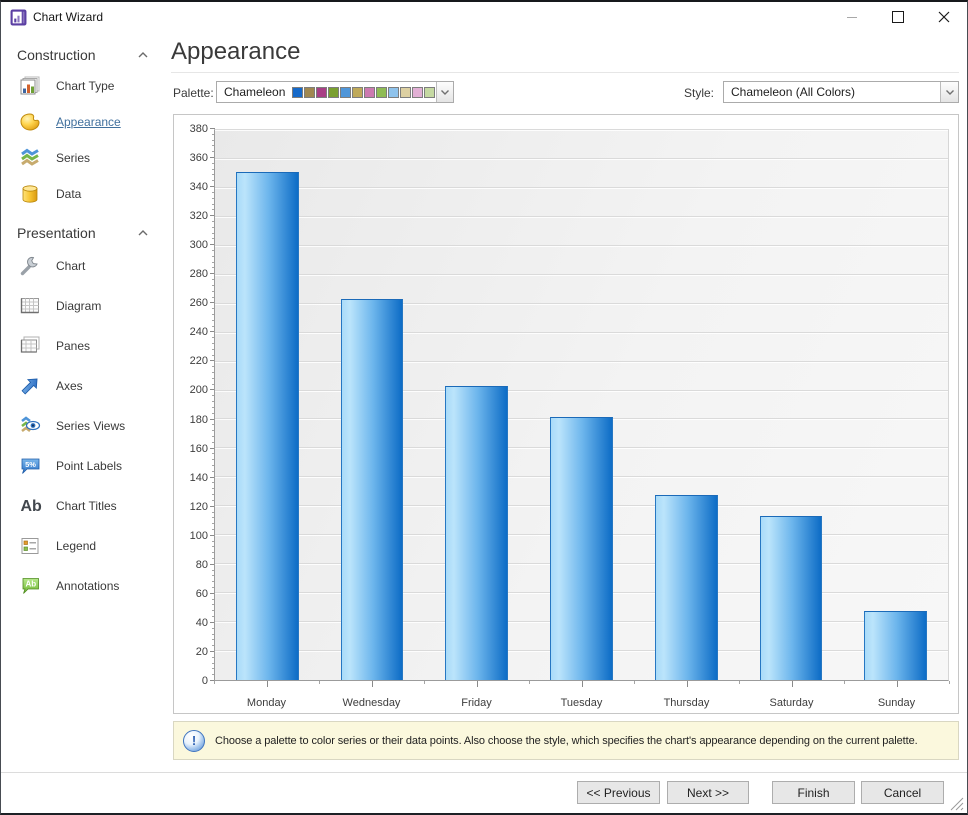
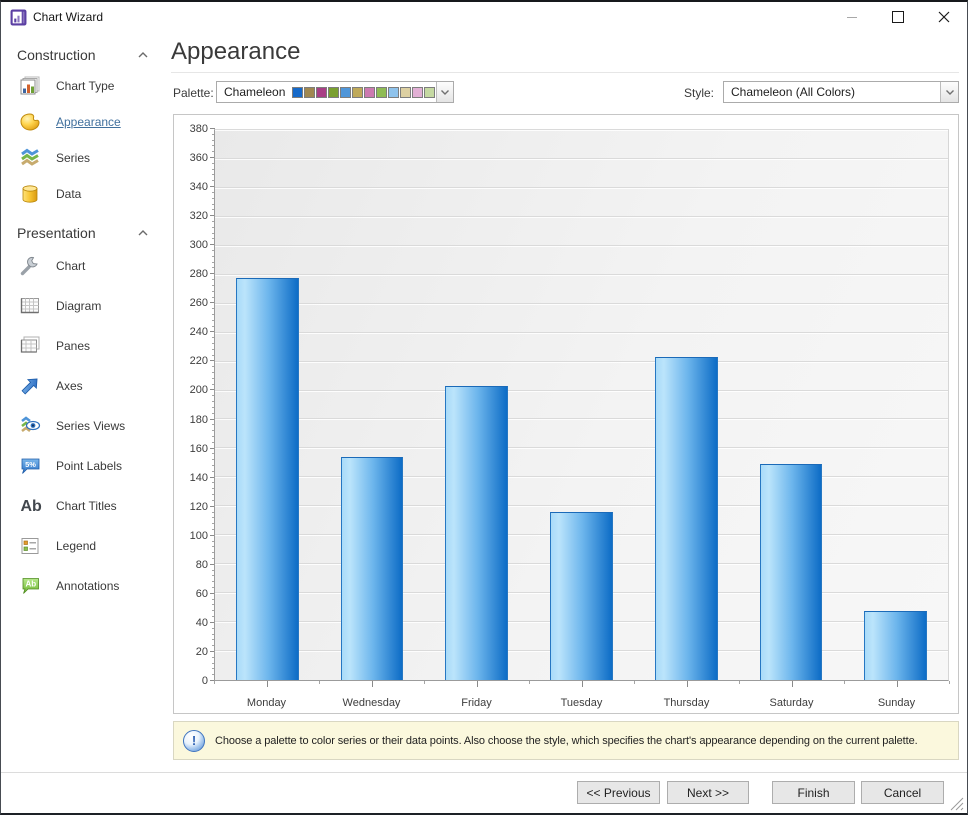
Monday: 351 -> 278
Wednesday: 263 -> 154
Tuesday: 182 -> 116
Thursday: 128 -> 223
Saturday: 113 -> 149
